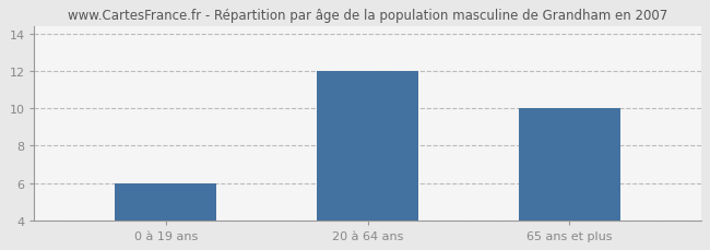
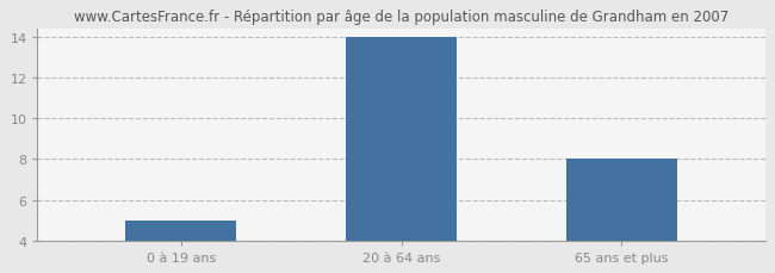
0 à 19 ans: 6 -> 5
20 à 64 ans: 12 -> 14
65 ans et plus: 10 -> 8
